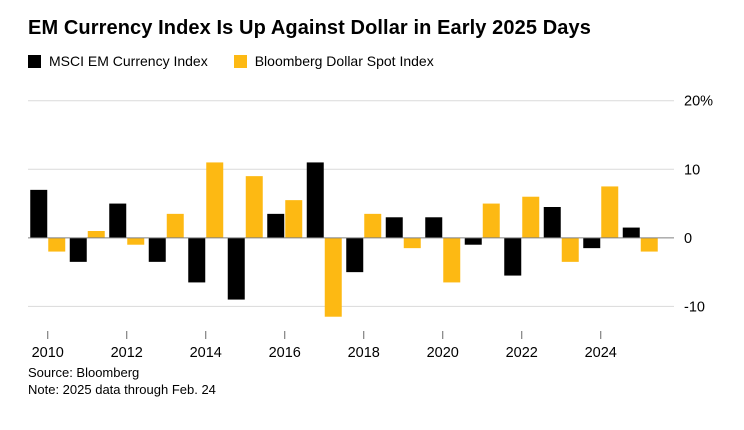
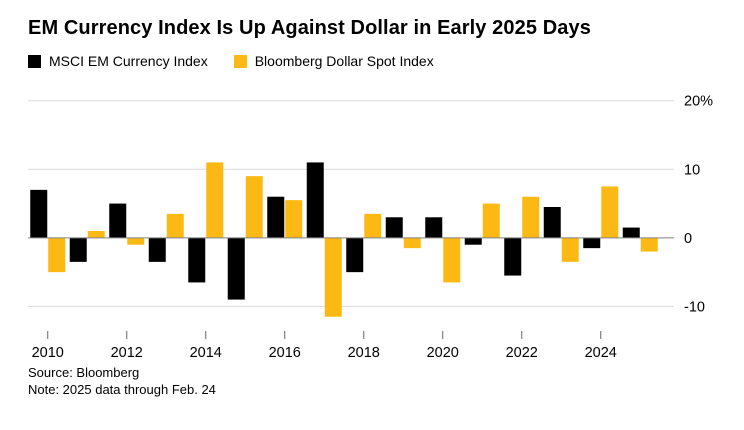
Bloomberg Dollar Spot Index/2010: -2% -> -5%
MSCI EM Currency Index/2016: 4% -> 6%
